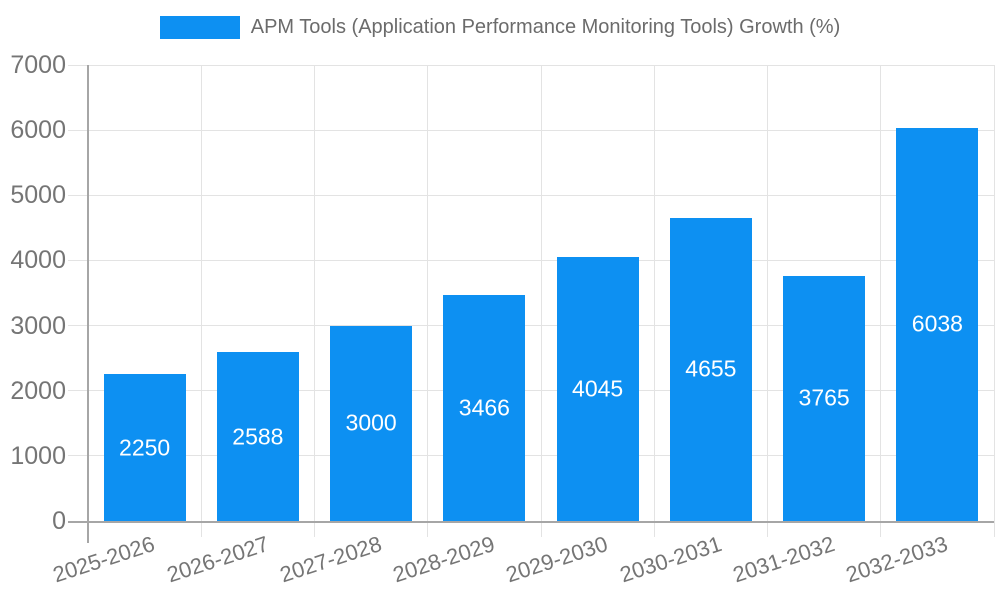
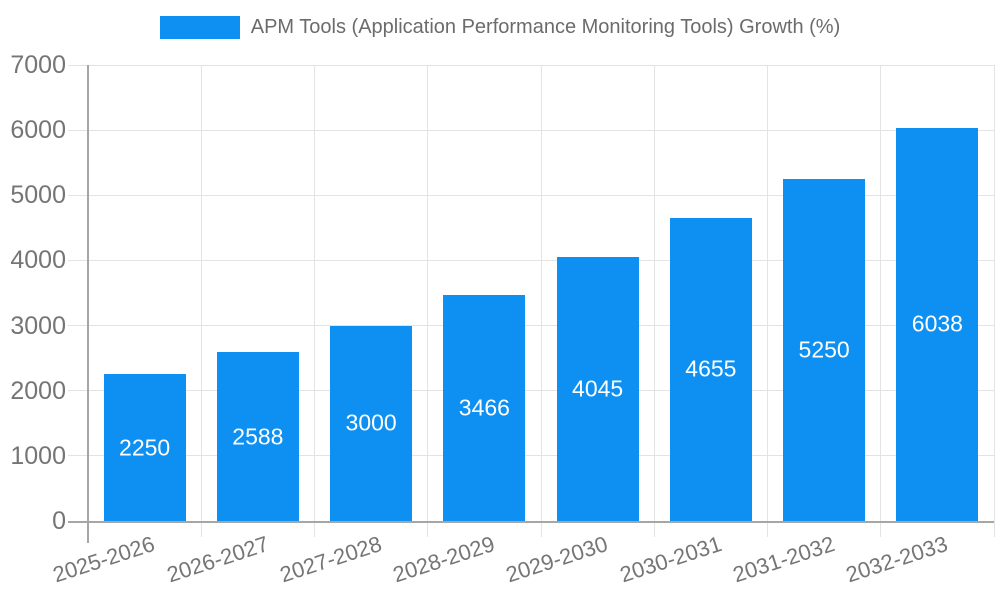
2031-2032: 3765 -> 5250
